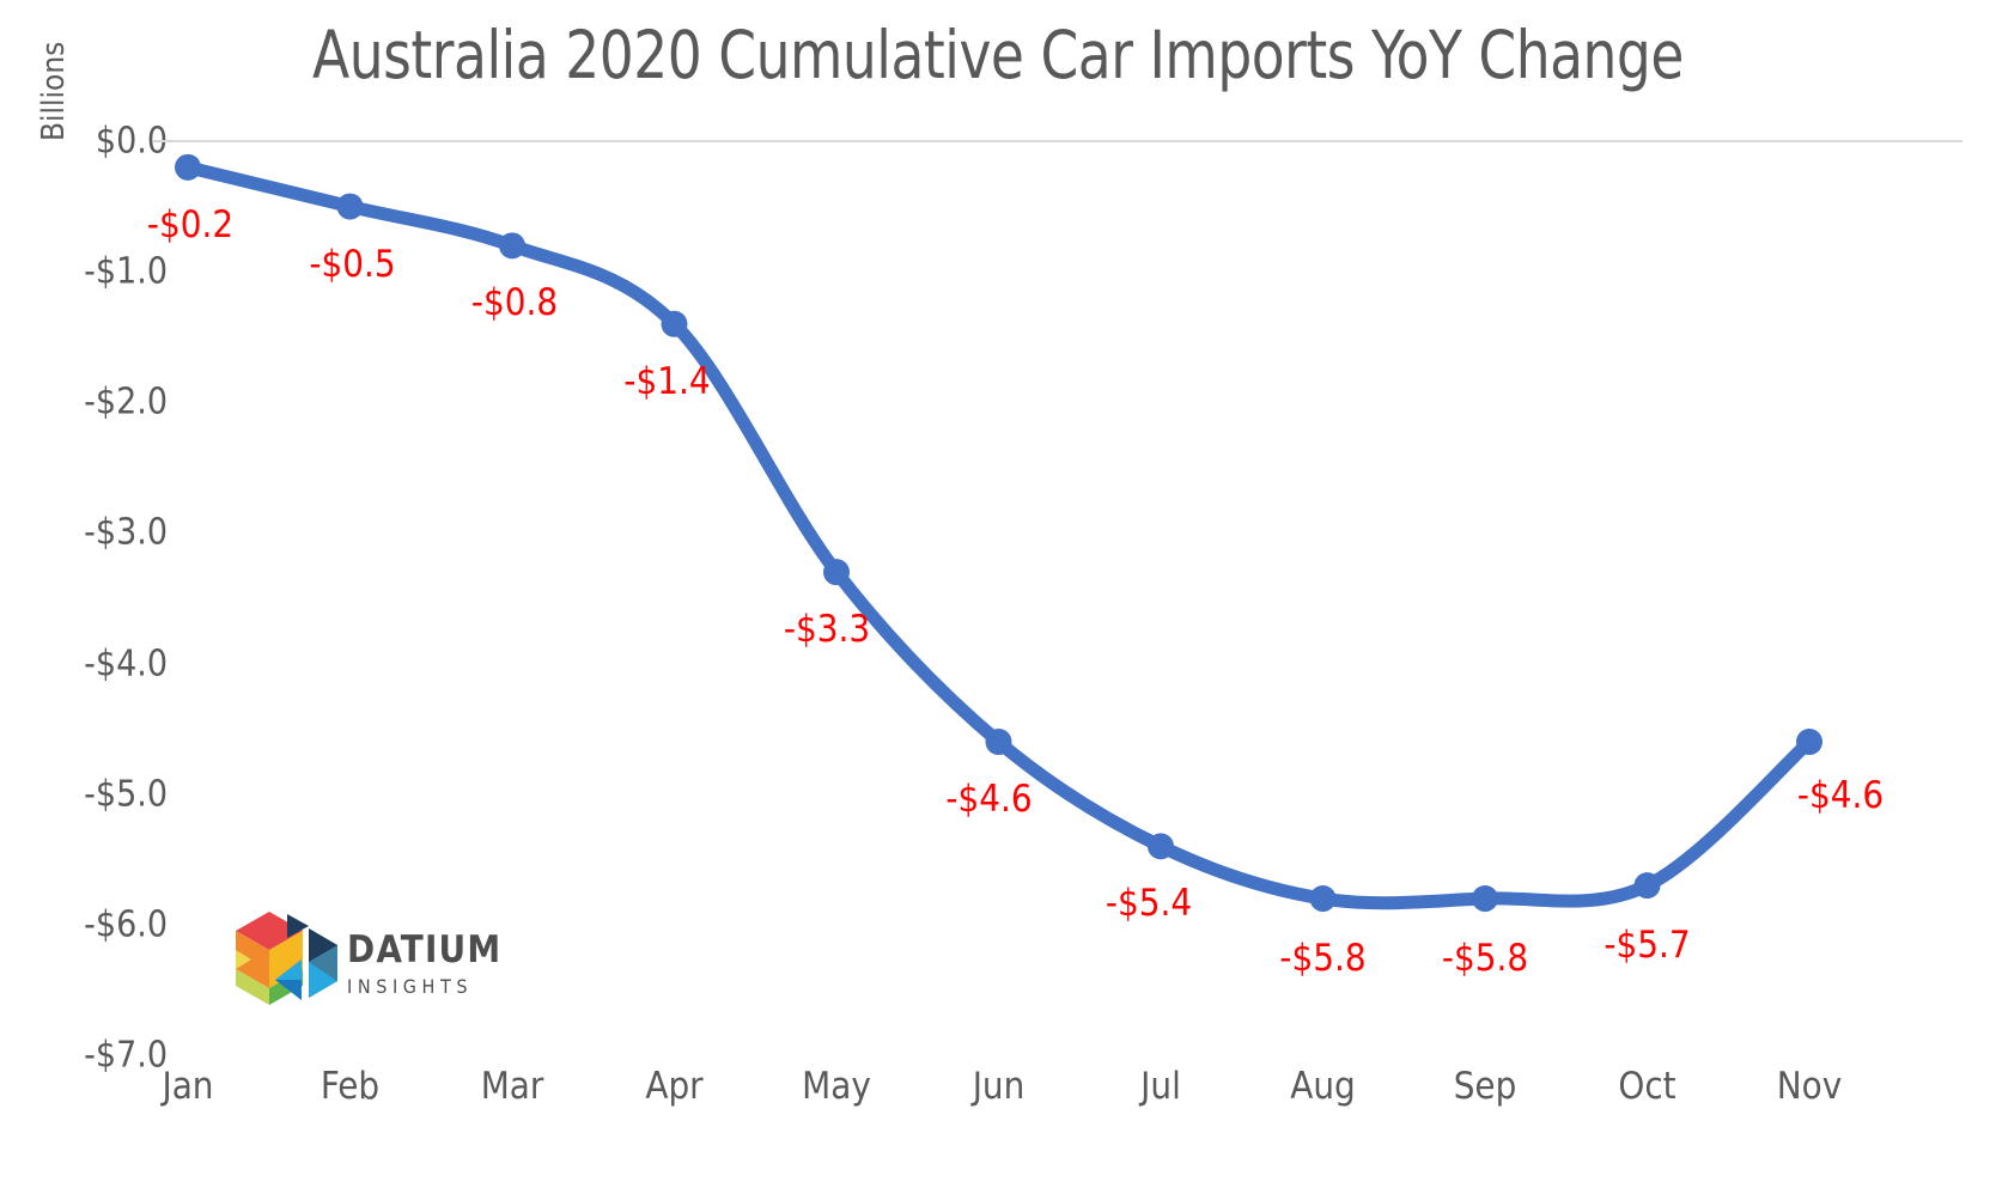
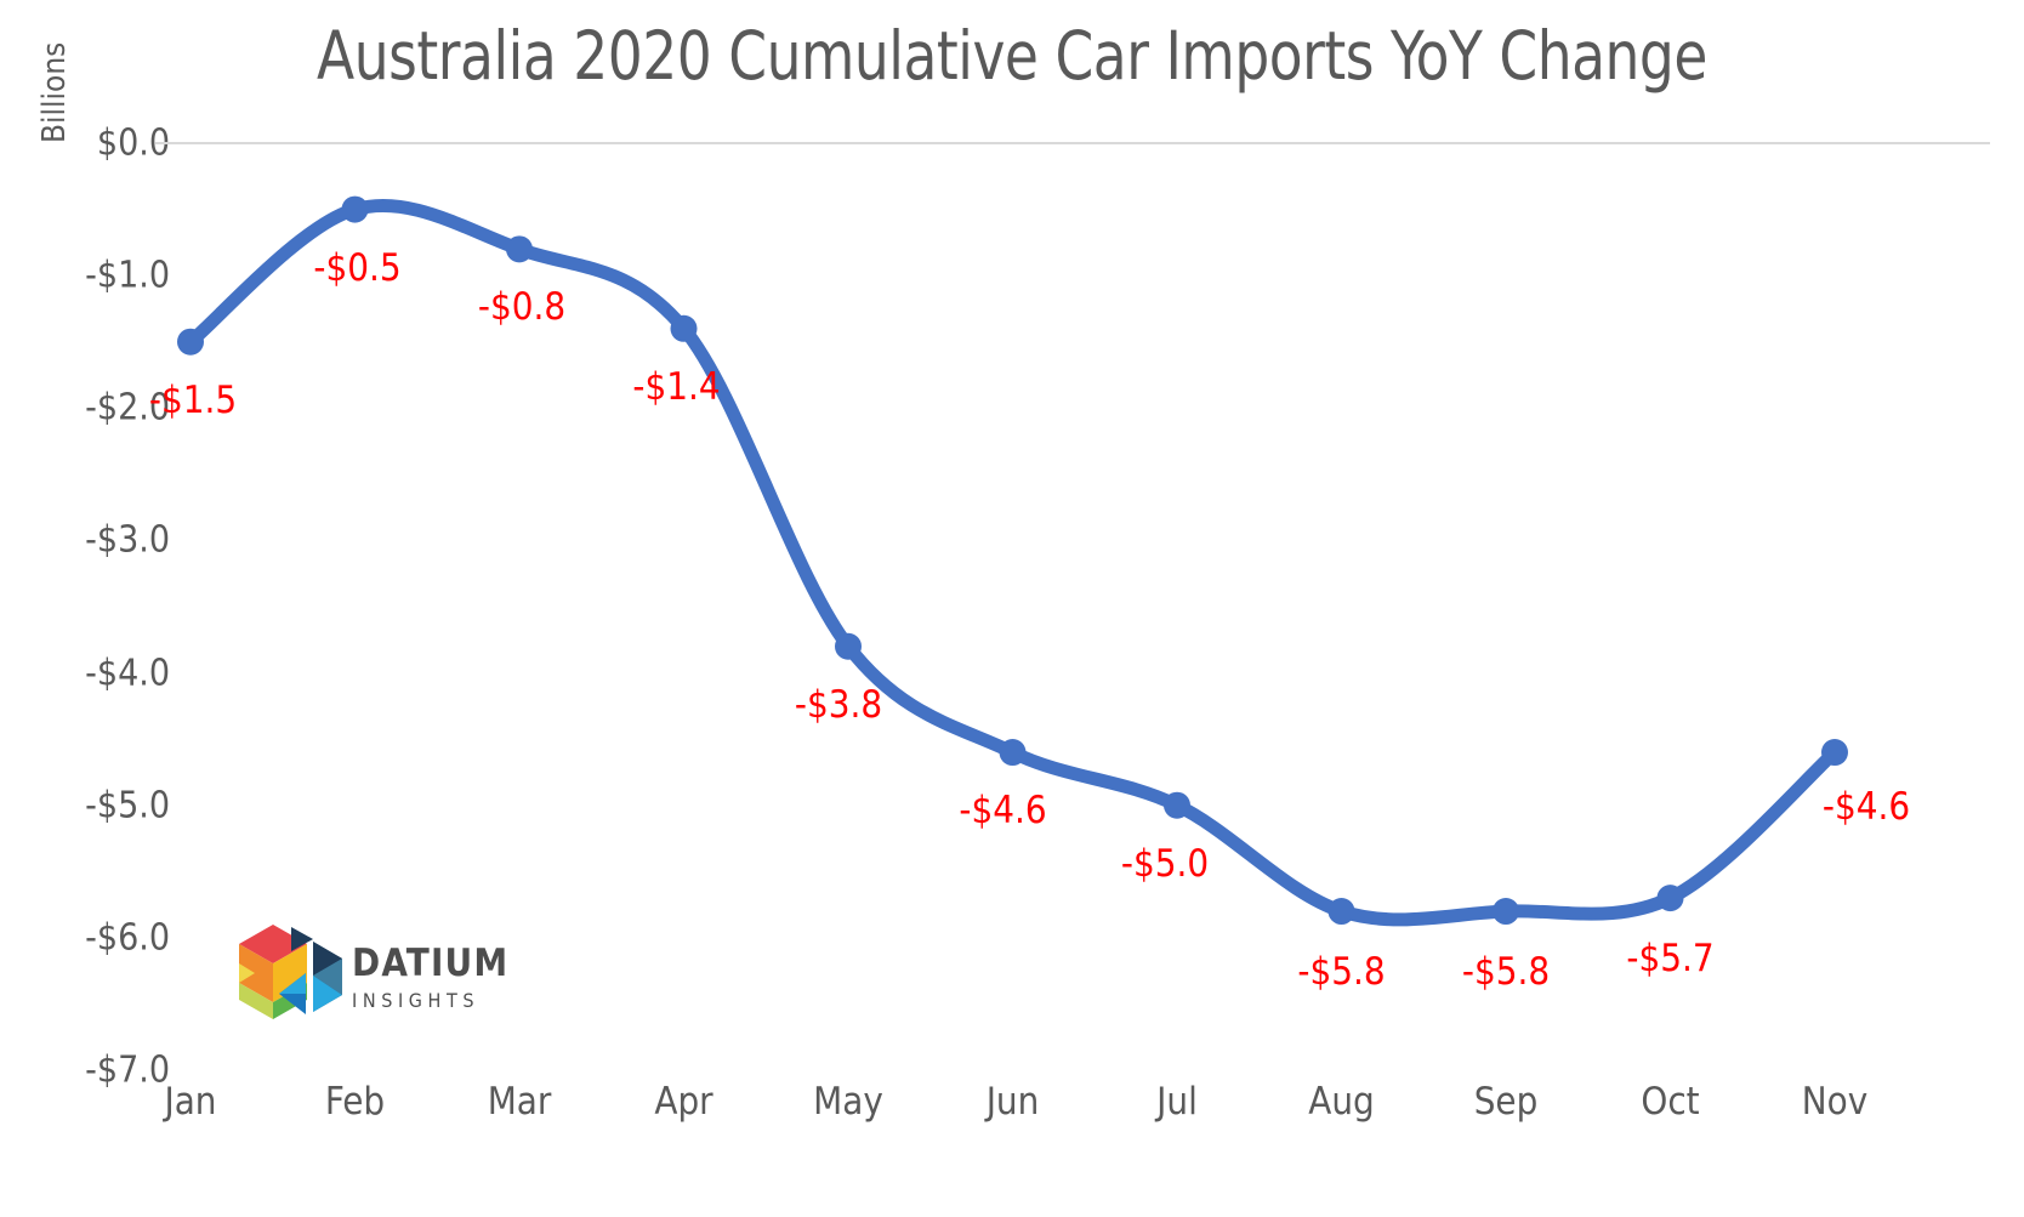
Jan: -$0.2 -> -$1.5
May: -$3.3 -> -$3.8
Jul: -$5.4 -> -$5.0
